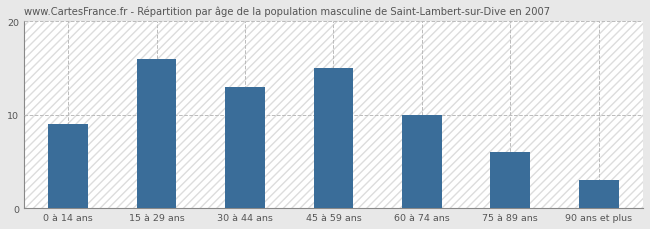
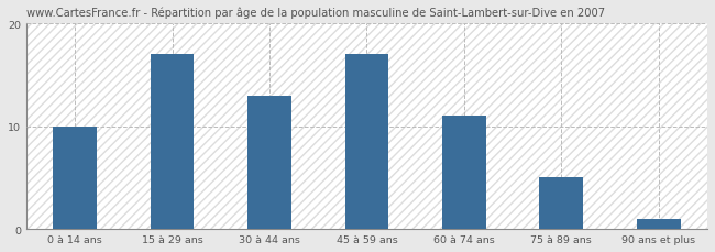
0 à 14 ans: 9 -> 10
15 à 29 ans: 16 -> 17
45 à 59 ans: 15 -> 17
60 à 74 ans: 10 -> 11
75 à 89 ans: 6 -> 5
90 ans et plus: 3 -> 1
